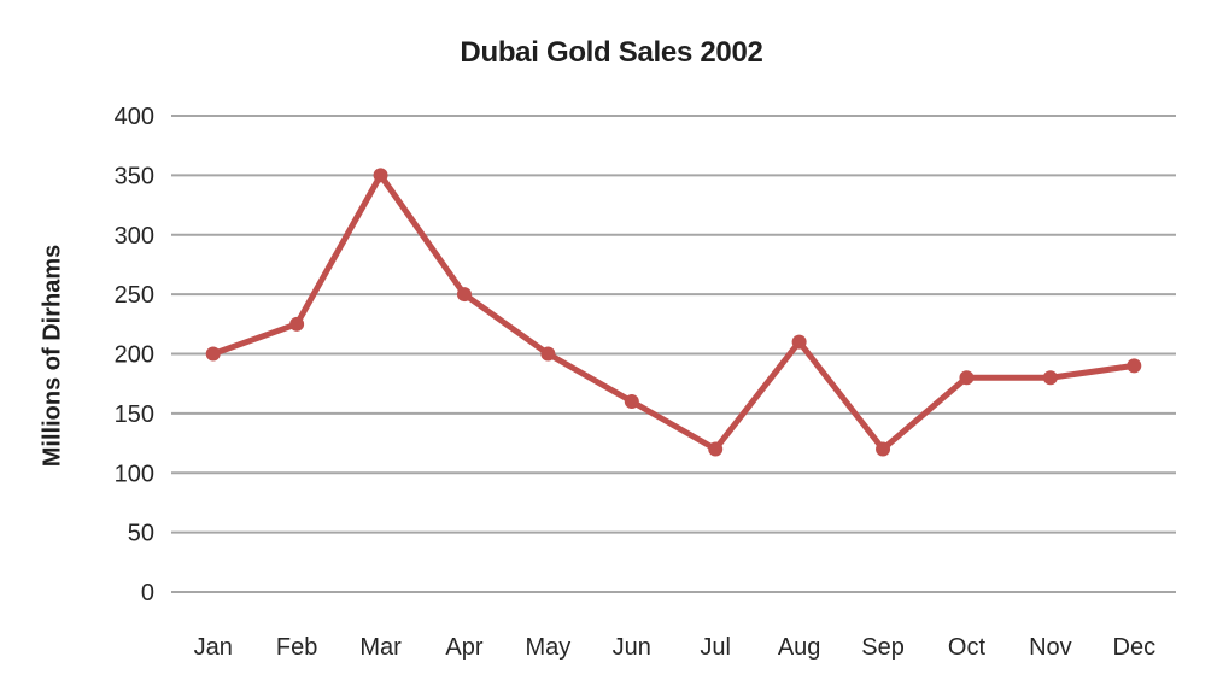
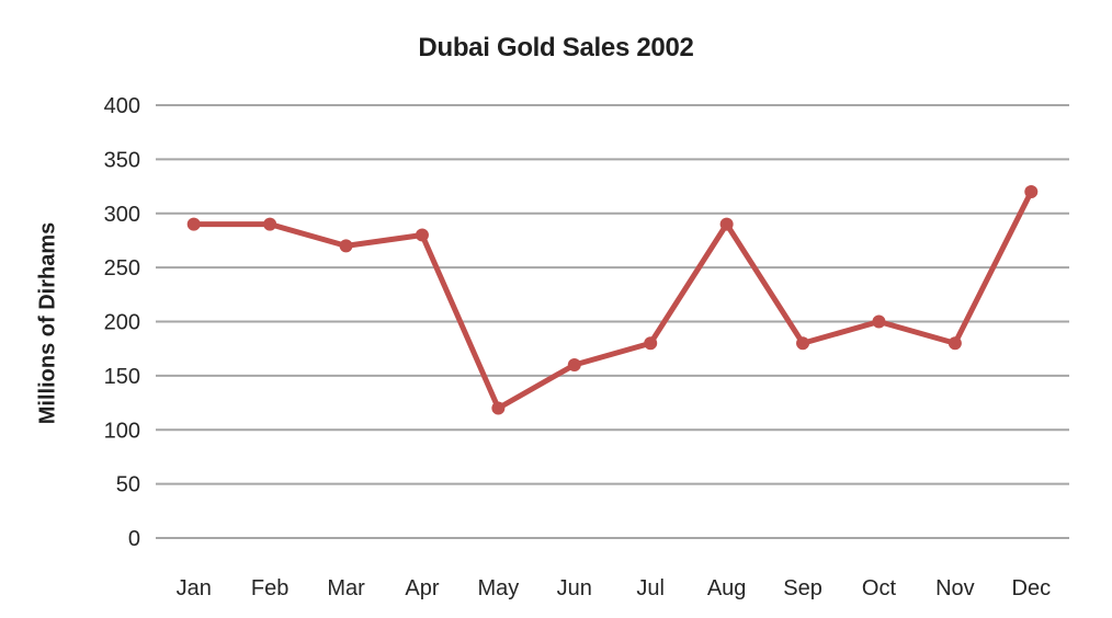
Jan: 200 -> 290
Feb: 220 -> 290
Mar: 350 -> 270
Apr: 250 -> 280
May: 200 -> 120
Jul: 120 -> 180
Aug: 210 -> 290
Sep: 120 -> 180
Oct: 180 -> 200
Dec: 190 -> 320
